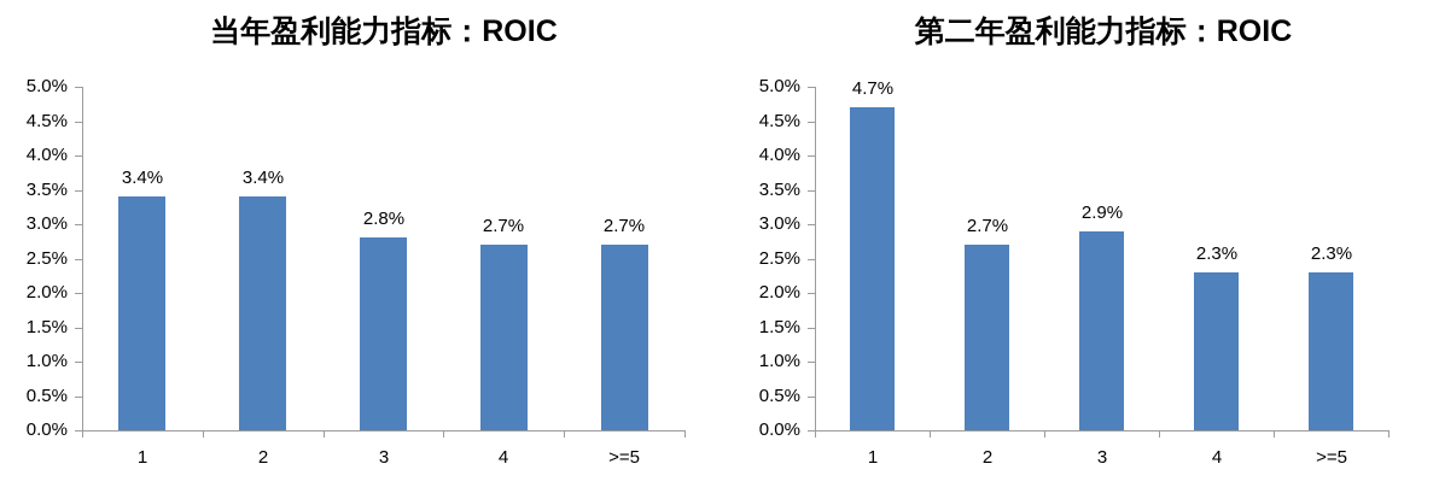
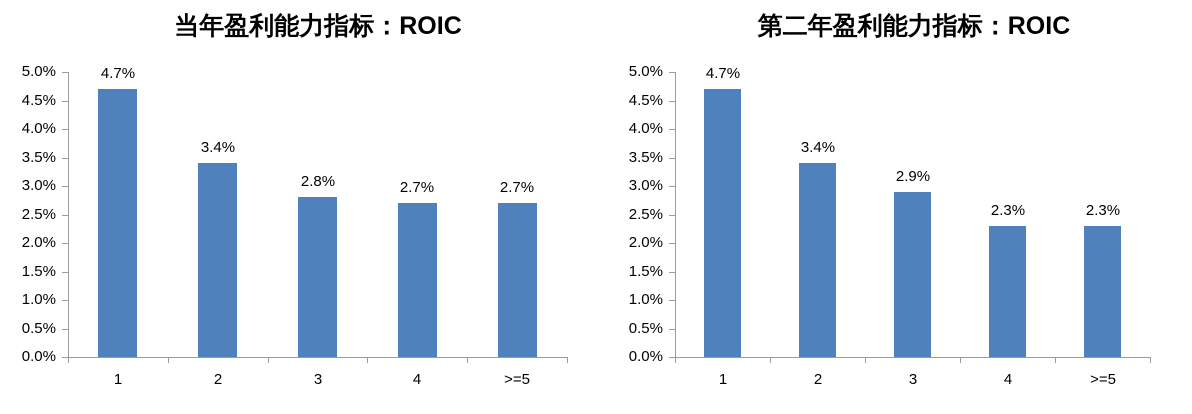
当年盈利能力指标：ROIC/1: 3.4% -> 4.7%
第二年盈利能力指标：ROIC/2: 2.7% -> 3.4%
